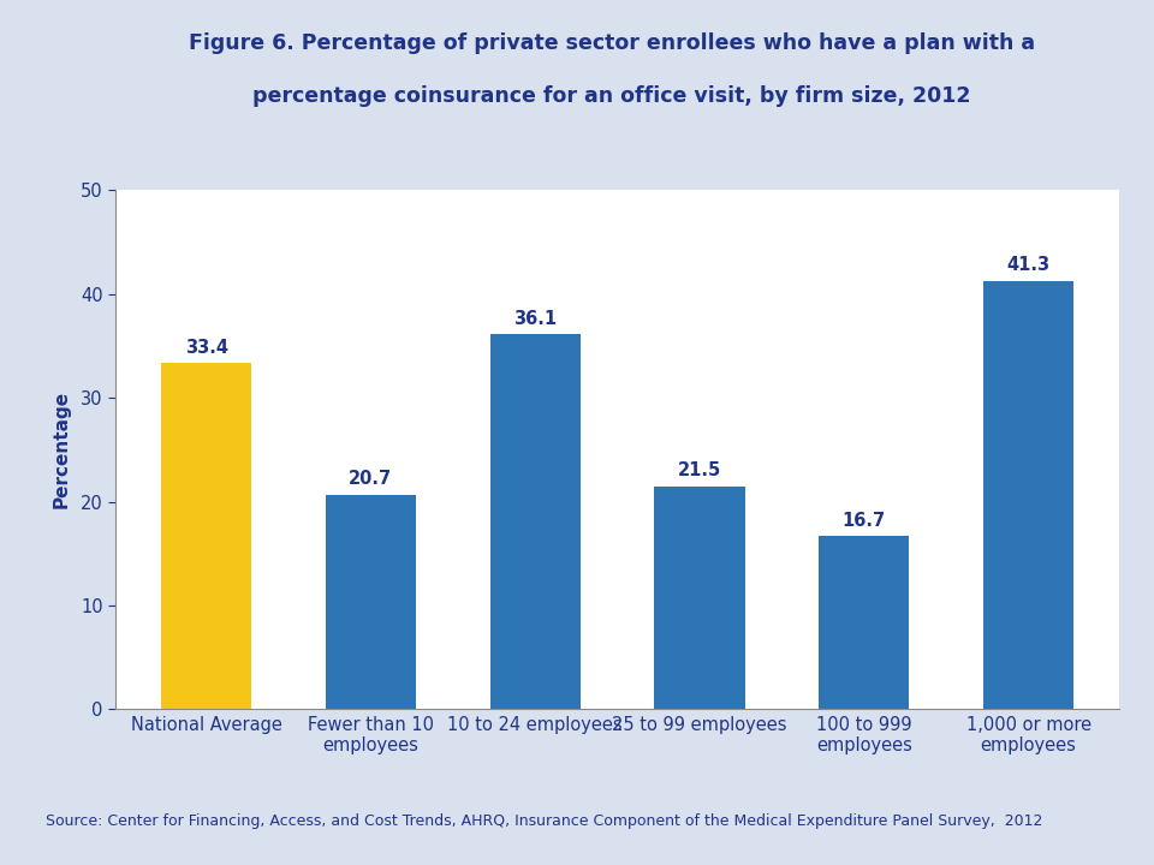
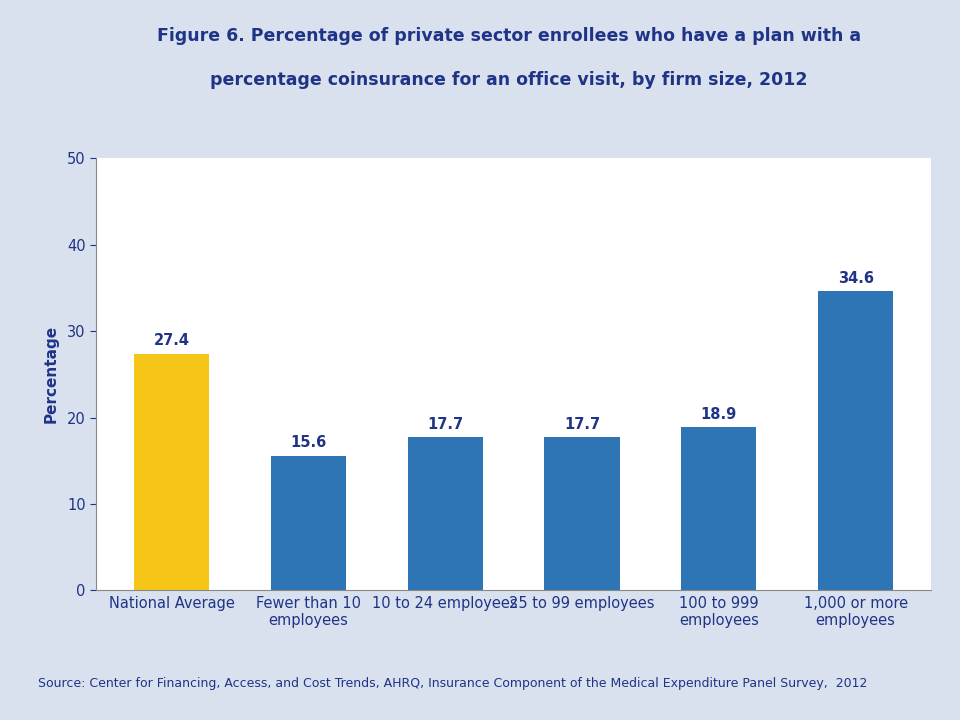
National Average: 33.4 -> 27.4
Fewer than 10 employees: 20.7 -> 15.6
10 to 24 employees: 36.1 -> 17.7
25 to 99 employees: 21.5 -> 17.7
100 to 999 employees: 16.7 -> 18.9
1,000 or more employees: 41.3 -> 34.6
